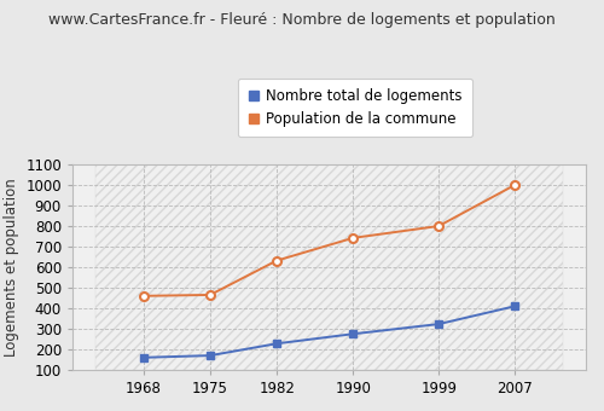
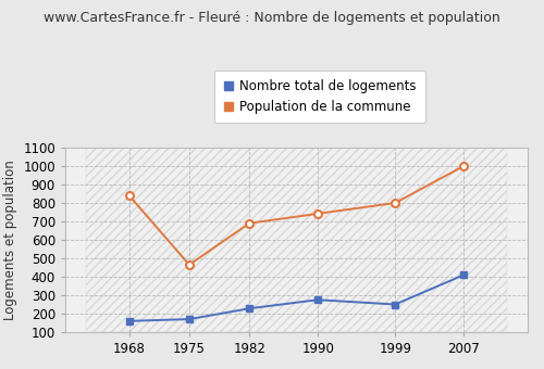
Population de la commune/1968: 460 -> 840
Population de la commune/1982: 630 -> 690
Nombre total de logements/1999: 320 -> 250
